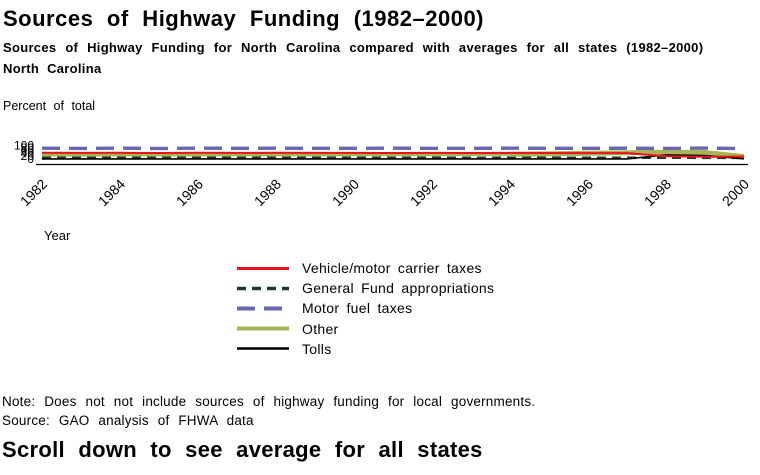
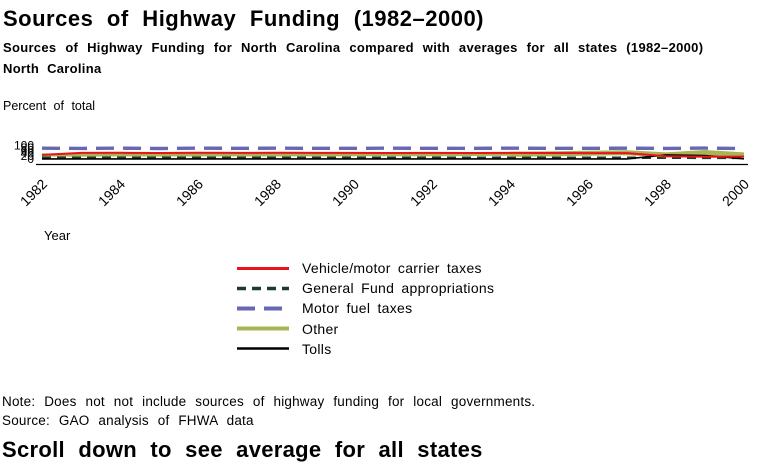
Vehicle/motor carrier taxes/1982: 50 -> 30
Other/1998: 50 -> 30
Other/2000: 20 -> 30
